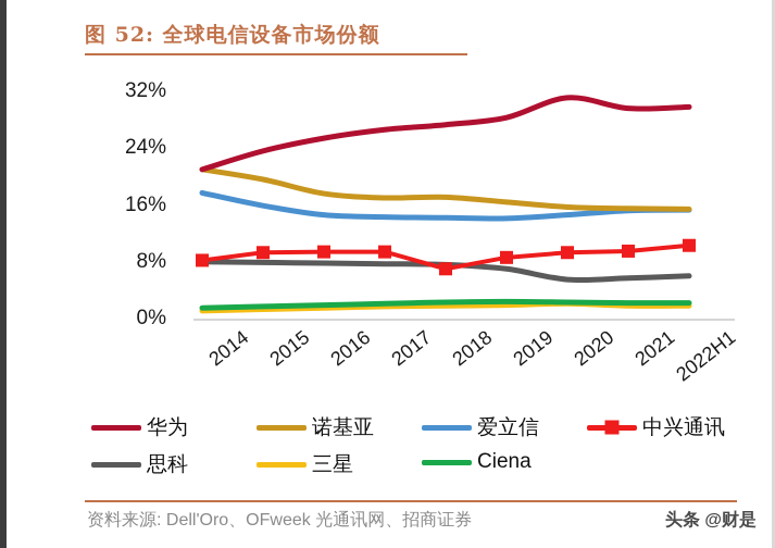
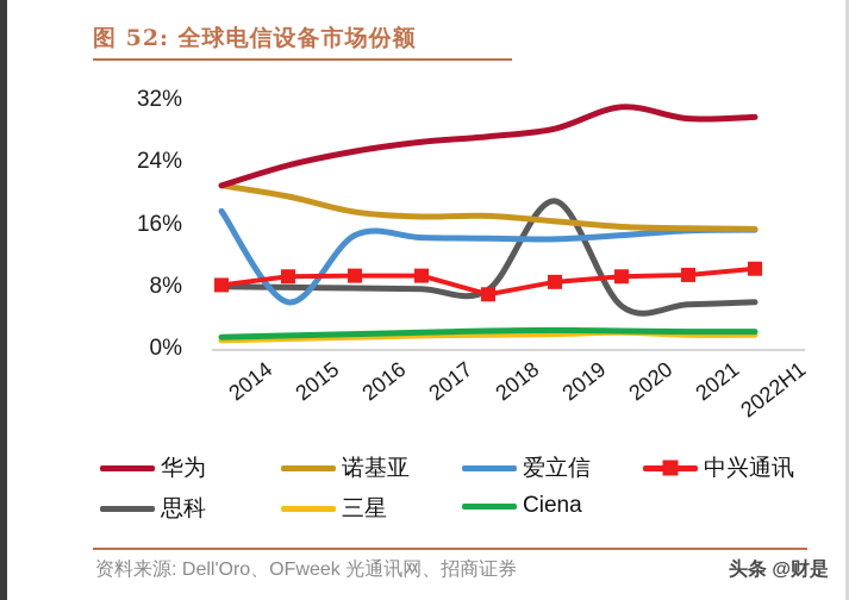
爱立信/2015: 16% -> 6%
思科/2019: 7% -> 19%
